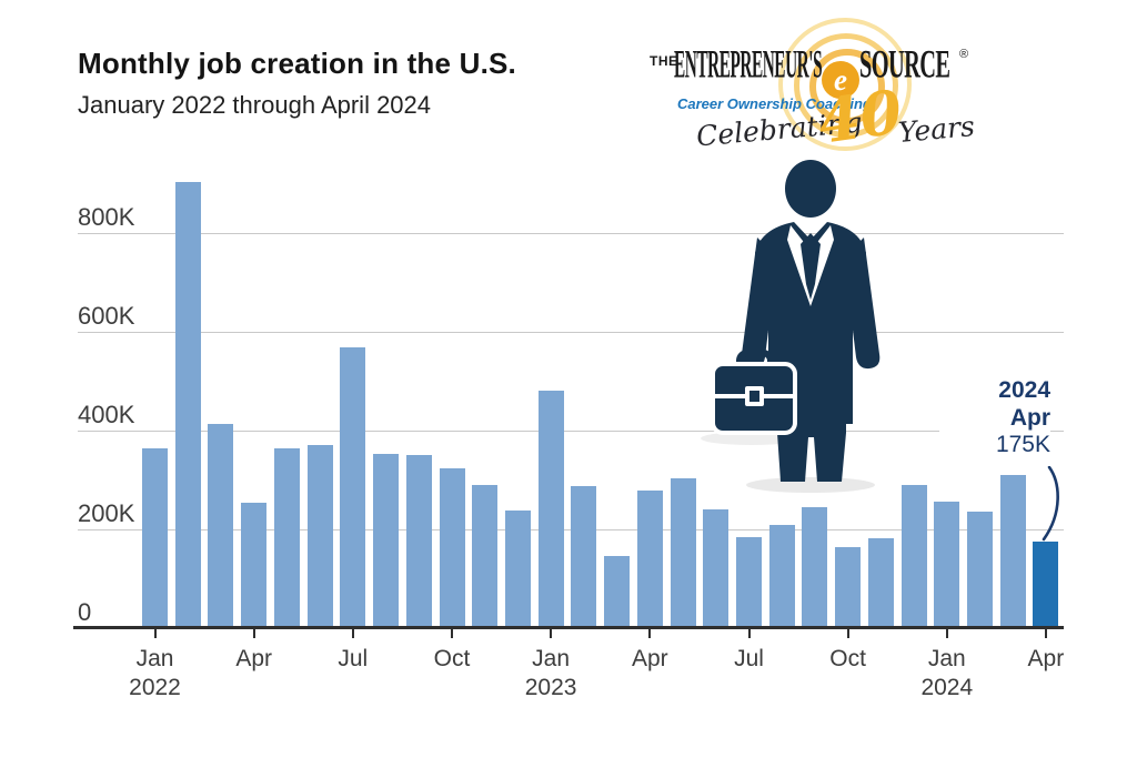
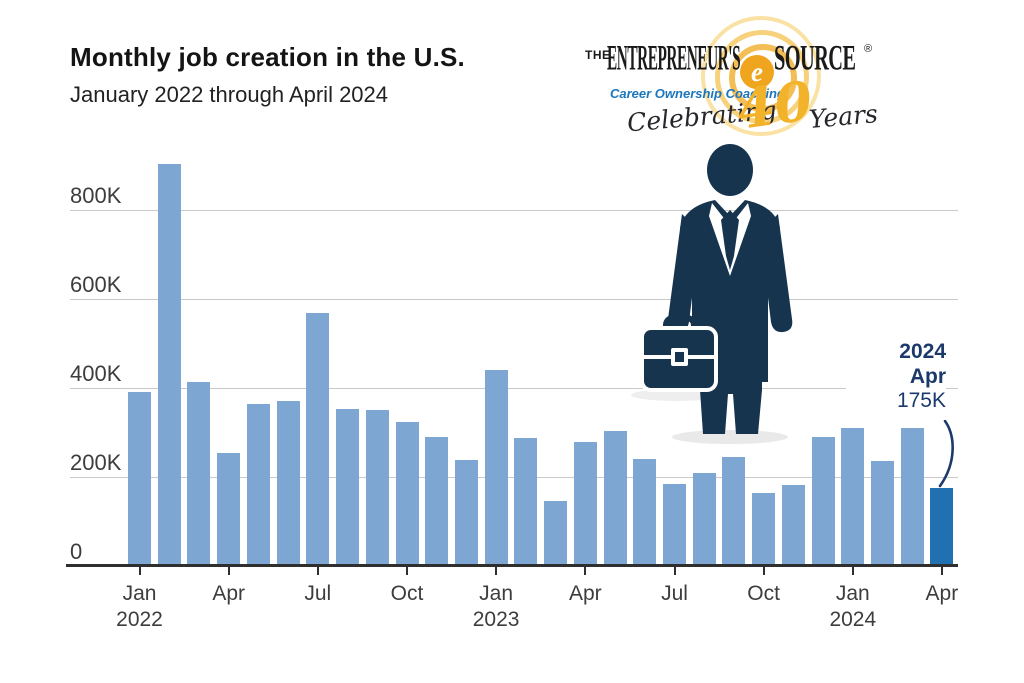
Jan 2022: 360K -> 390K
Jan 2023: 480K -> 440K
Jan 2024: 260K -> 310K
